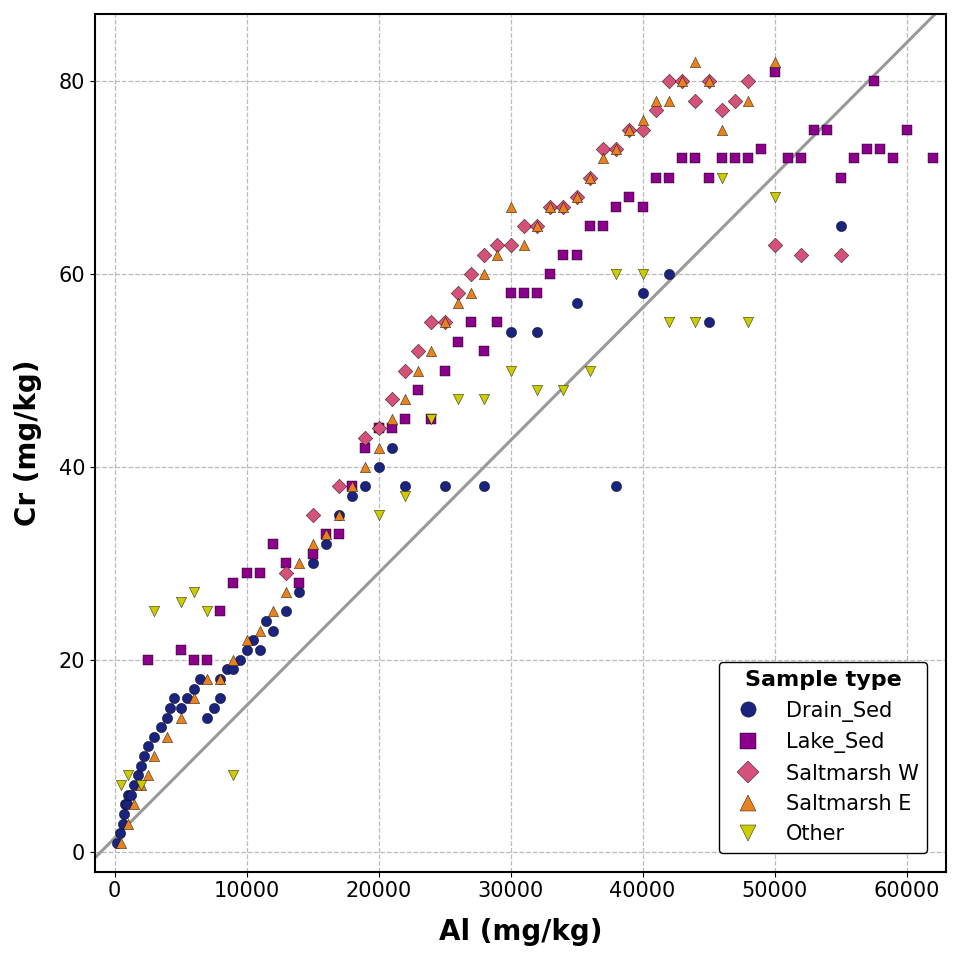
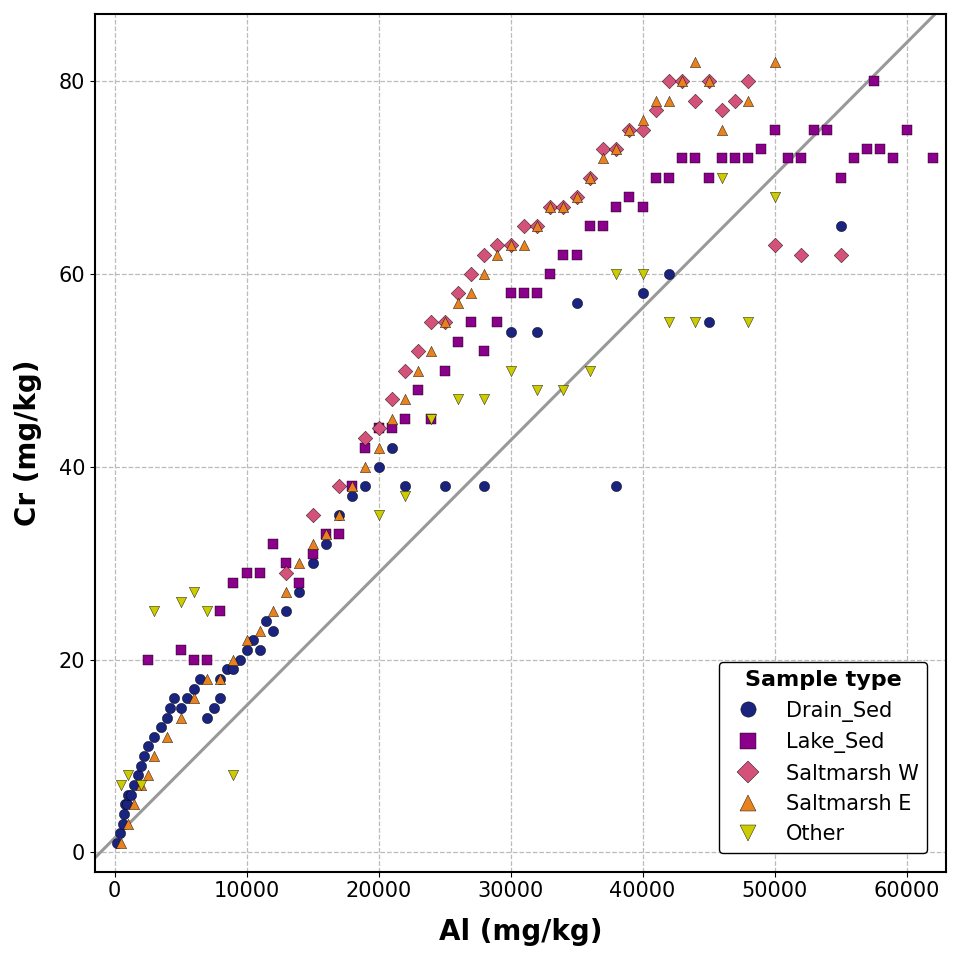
Saltmarsh E/30000: 67 -> 63
Lake_Sed/50000: 81 -> 75
